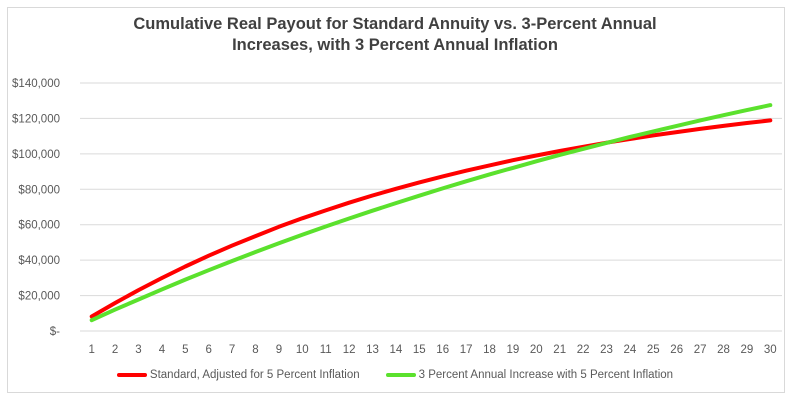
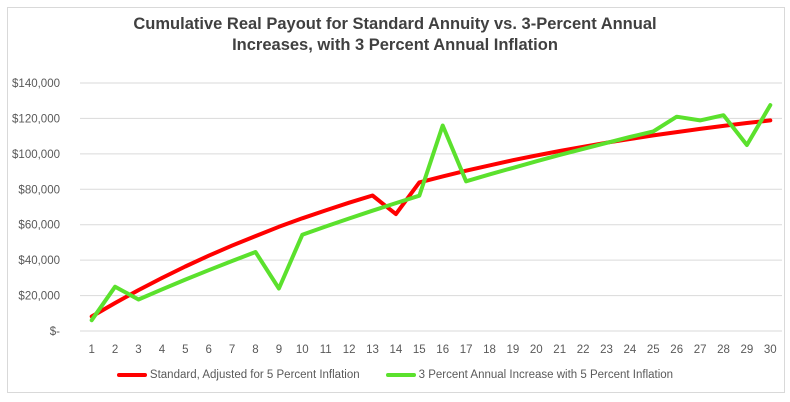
3 Percent Annual Increase with 5 Percent Inflation/2: $12000 -> $25000
3 Percent Annual Increase with 5 Percent Inflation/9: $50000 -> $24000
Standard, Adjusted for 5 Percent Inflation/14: $80000 -> $66000
3 Percent Annual Increase with 5 Percent Inflation/16: $80000 -> $116000
3 Percent Annual Increase with 5 Percent Inflation/26: $116000 -> $121000
3 Percent Annual Increase with 5 Percent Inflation/29: $125000 -> $105000
